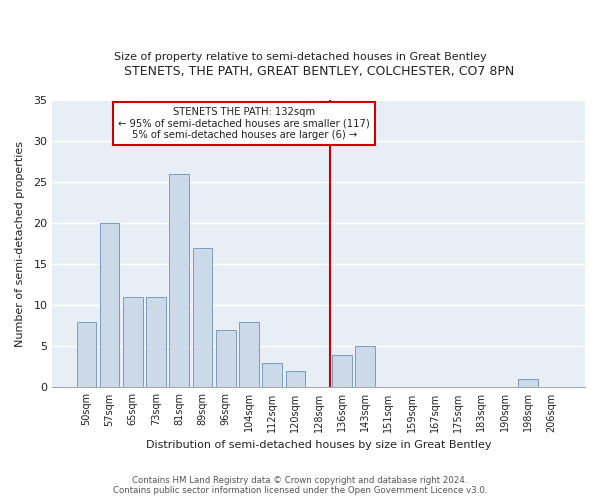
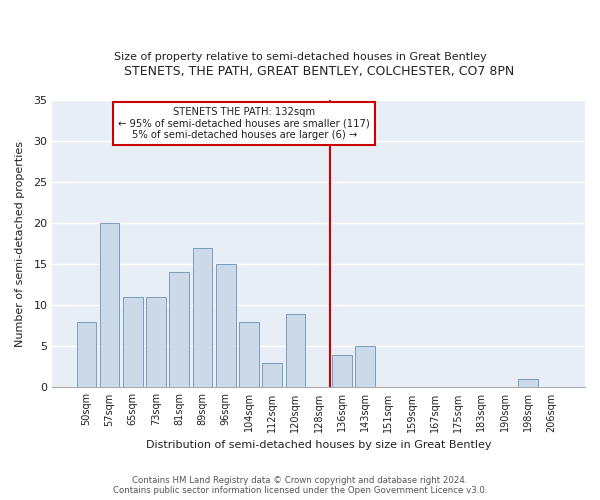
81sqm: 26 -> 14
96sqm: 7 -> 15
120sqm: 2 -> 9
